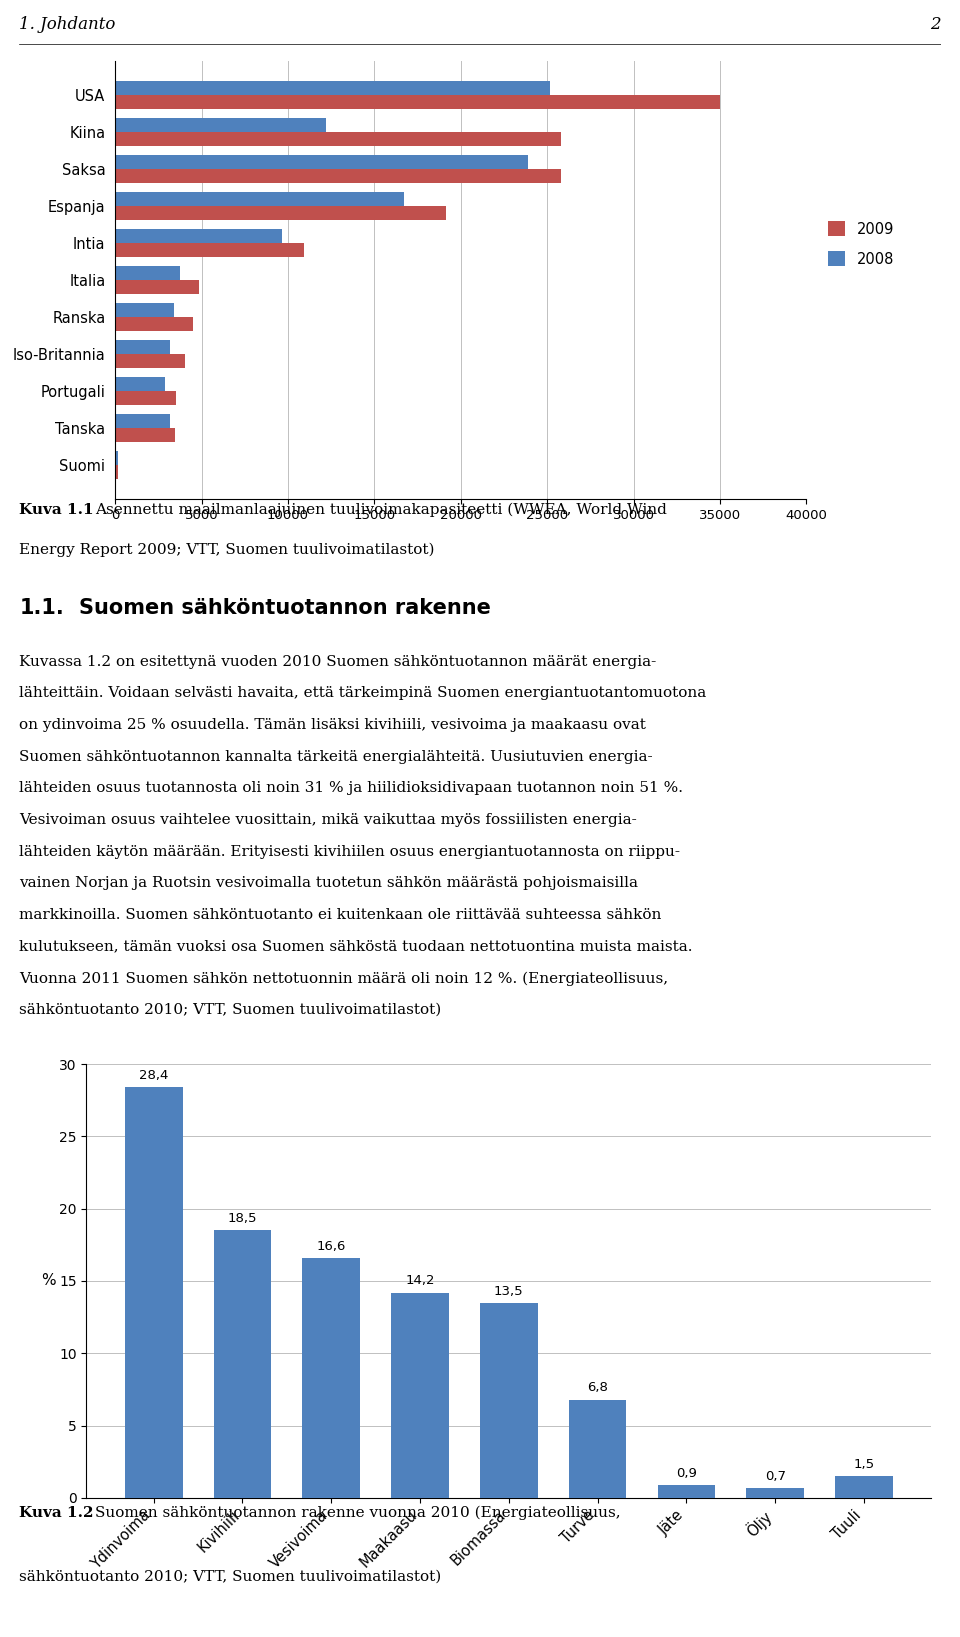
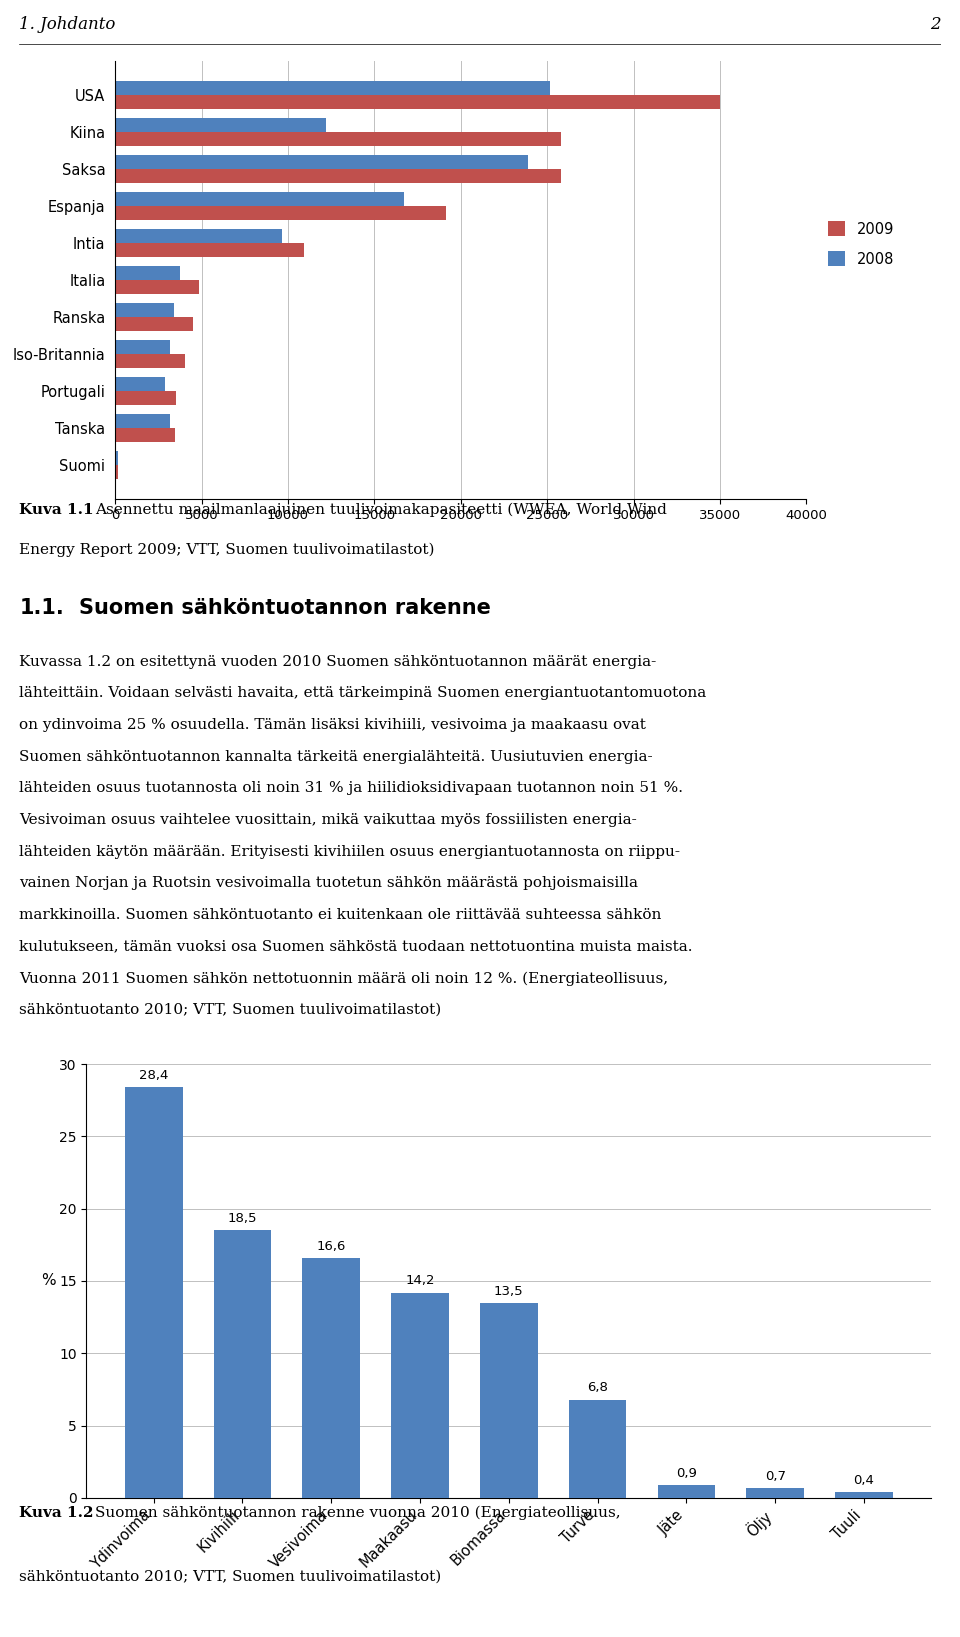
Tuuli: 1,5 -> 0,4
